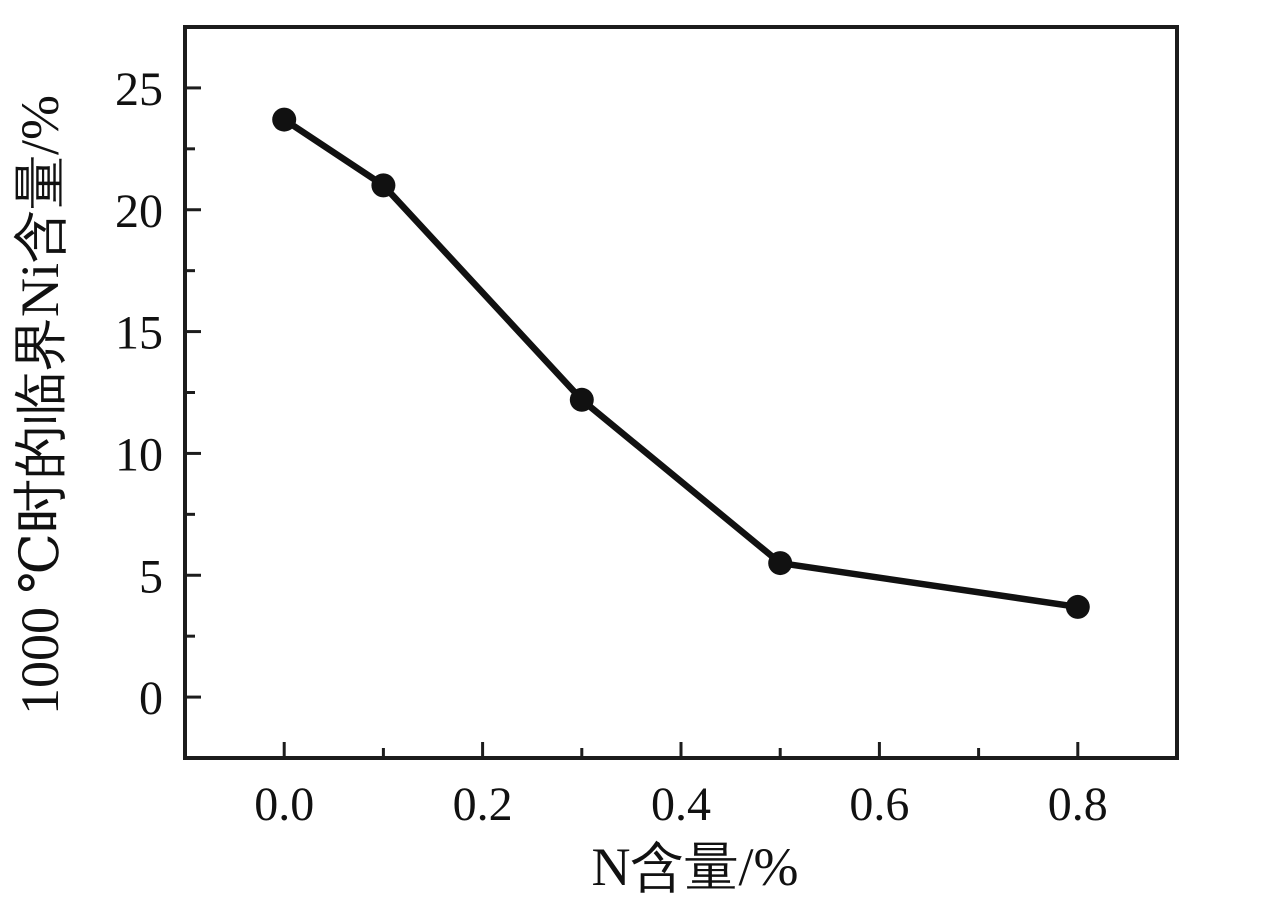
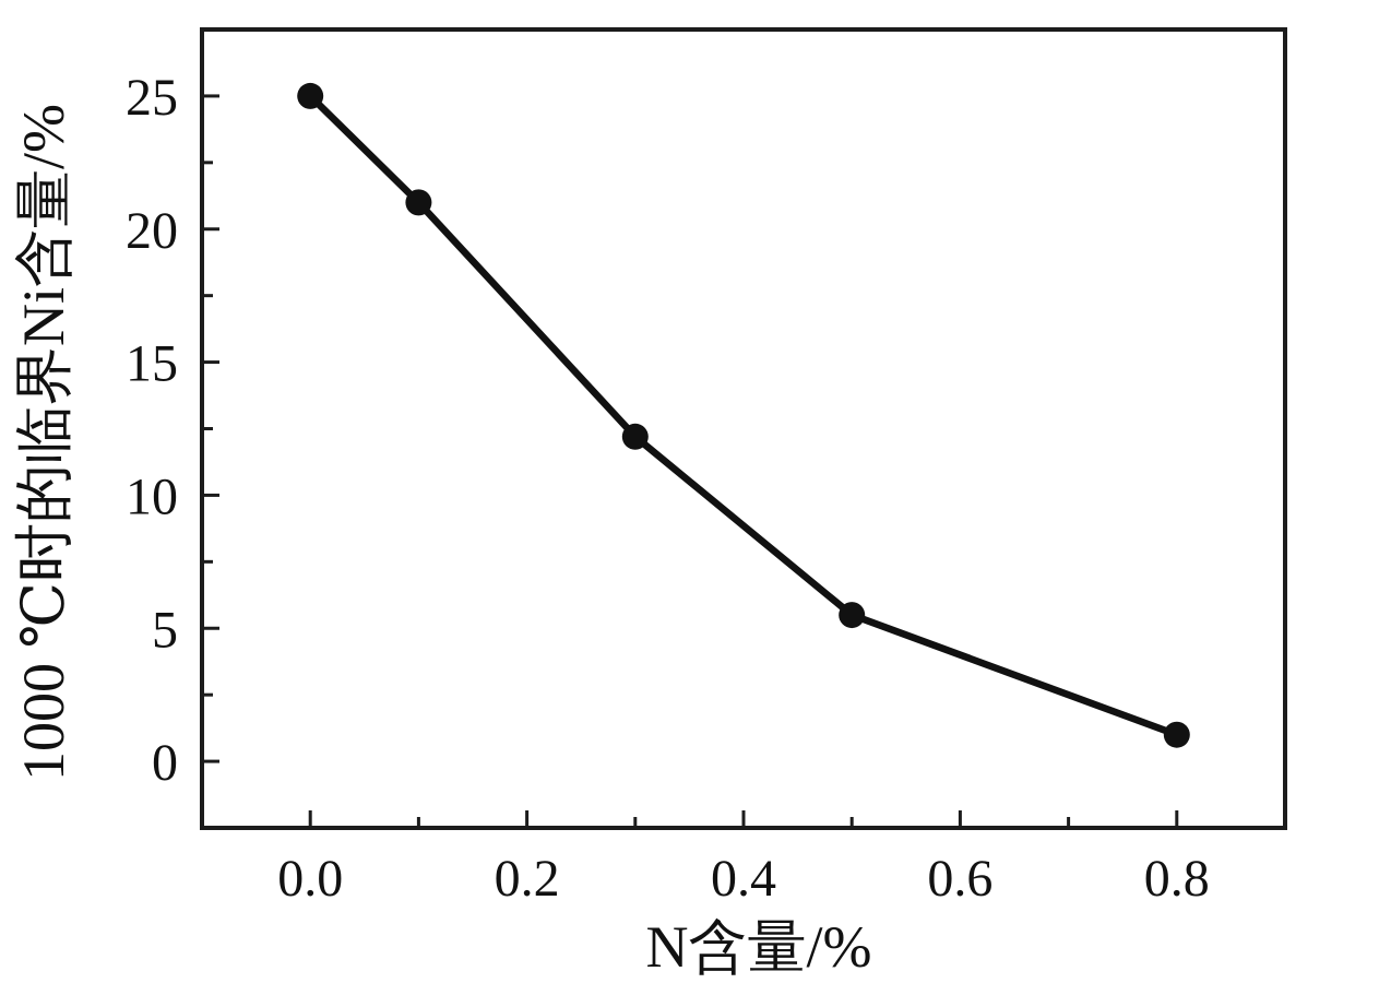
0.0: 23.7 -> 25.0
0.8: 3.7 -> 1.0
